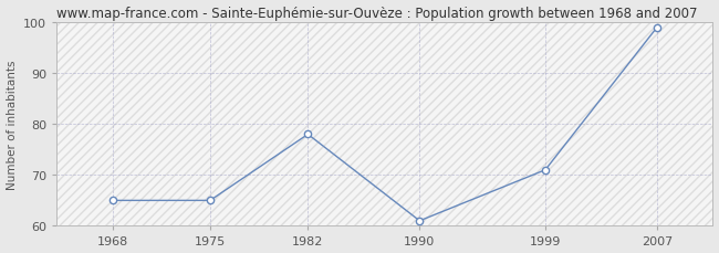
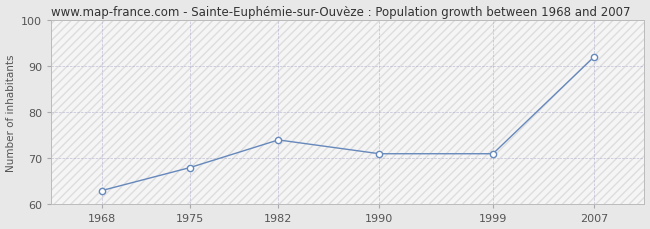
1968: 65 -> 63
1975: 65 -> 68
1982: 78 -> 74
1990: 61 -> 71
2007: 99 -> 92
